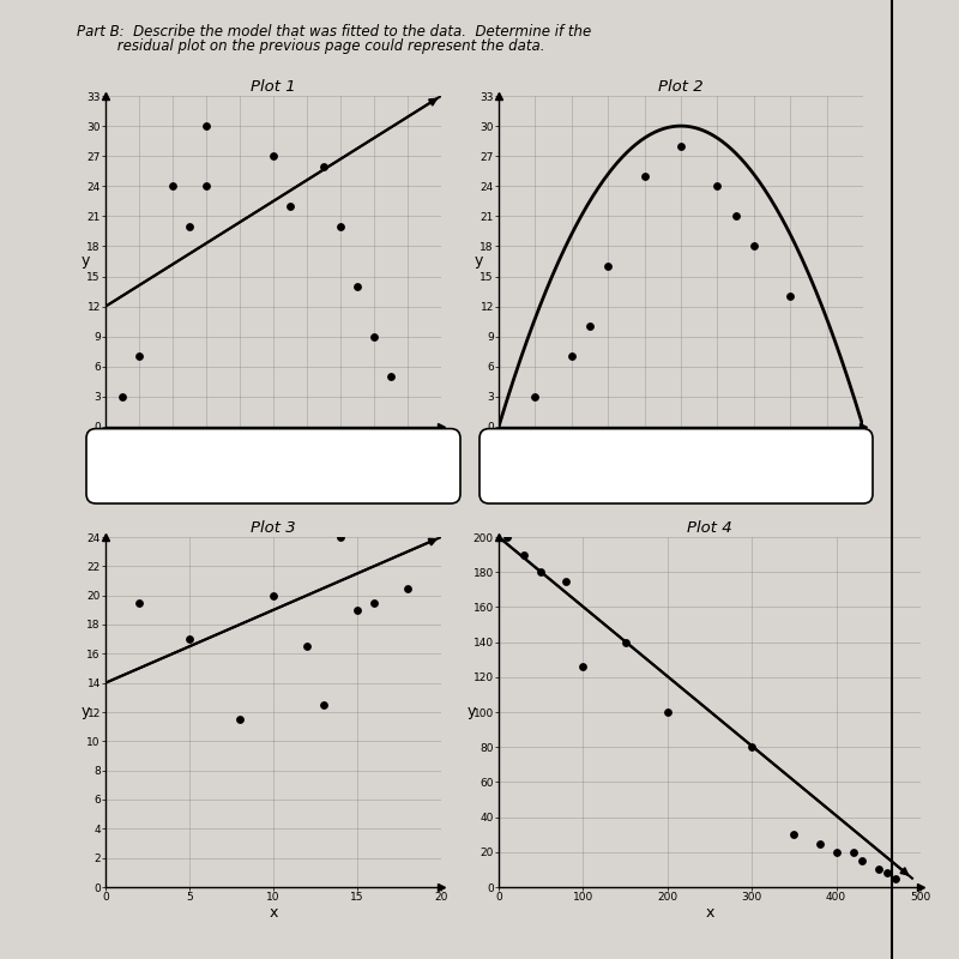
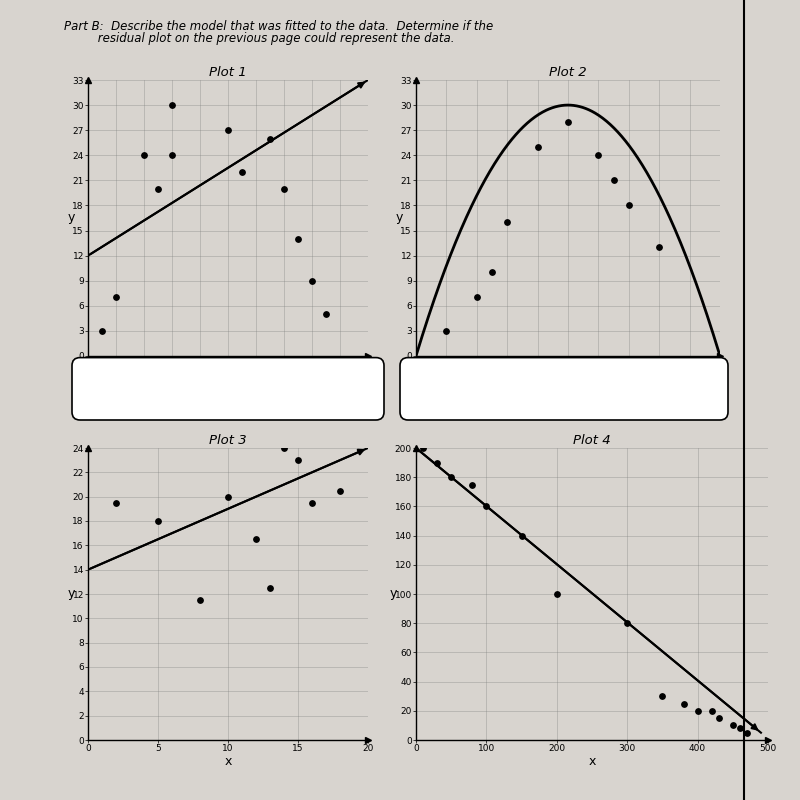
Plot 3/5: 17.0 -> 18.0
Plot 3/15: 19.0 -> 23.0
Plot 4/100: 126 -> 160
